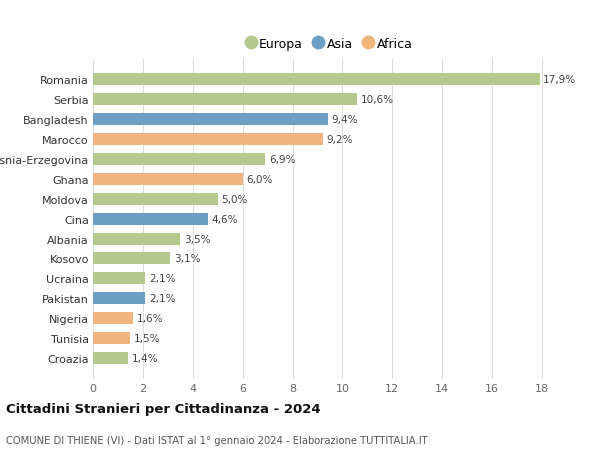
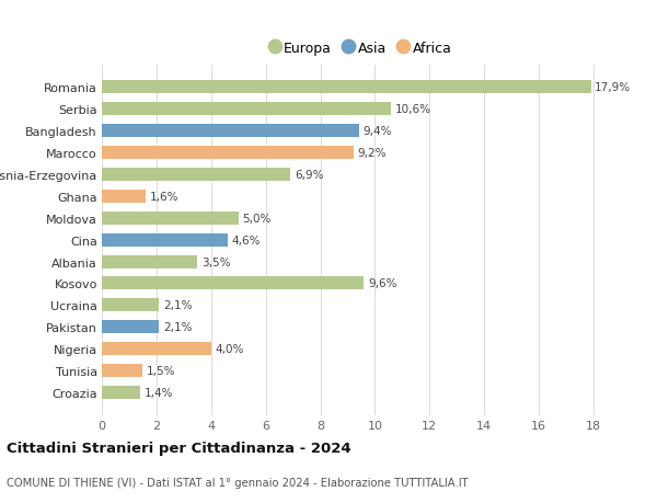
Ghana: 6,0% -> 1,6%
Kosovo: 3,1% -> 9,6%
Nigeria: 1,6% -> 4,0%
